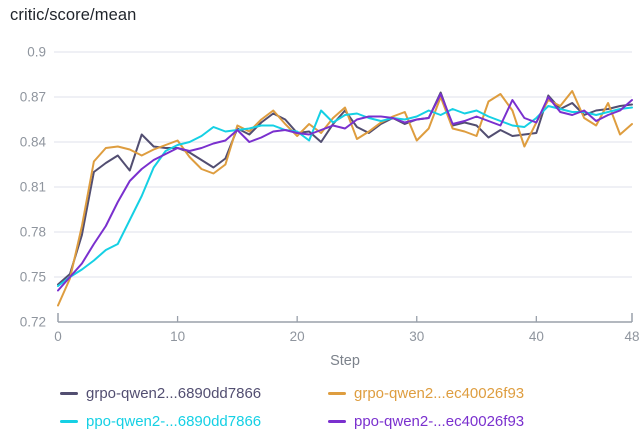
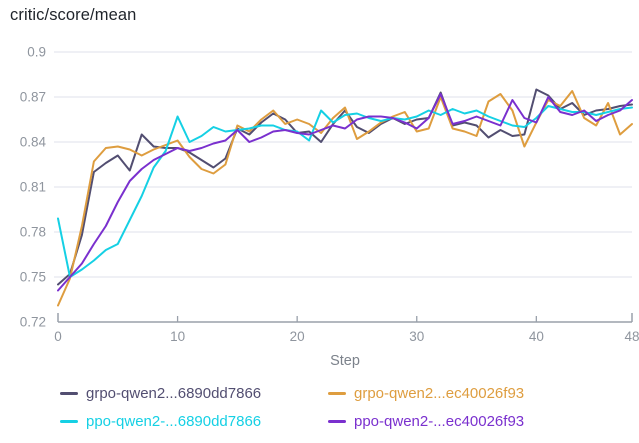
ppo-qwen2-...6890dd7866/0: 0.744 -> 0.789
ppo-qwen2-...6890dd7866/10: 0.838 -> 0.857
grpo-qwen2...ec40026f93/20: 0.844 -> 0.855
grpo-qwen2...ec40026f93/30: 0.841 -> 0.847
ppo-qwen2-...ec40026f93/30: 0.855 -> 0.849
grpo-qwen2...6890dd7866/40: 0.846 -> 0.875
